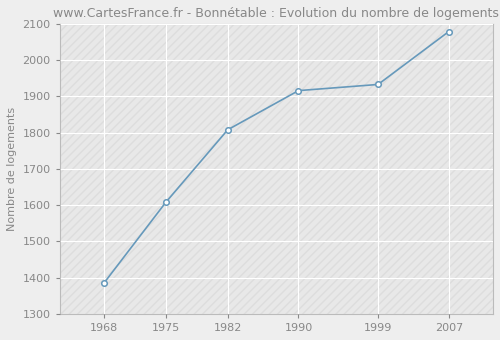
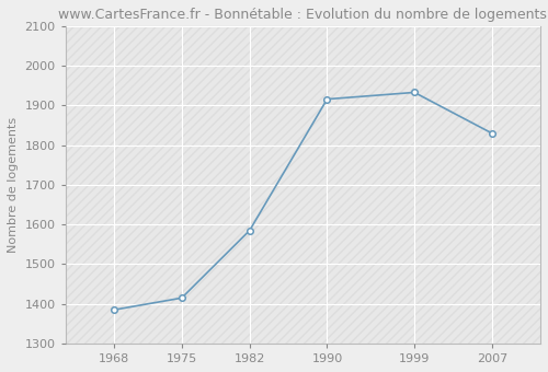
1975: 1608 -> 1415
1982: 1808 -> 1585
2007: 2079 -> 1830
